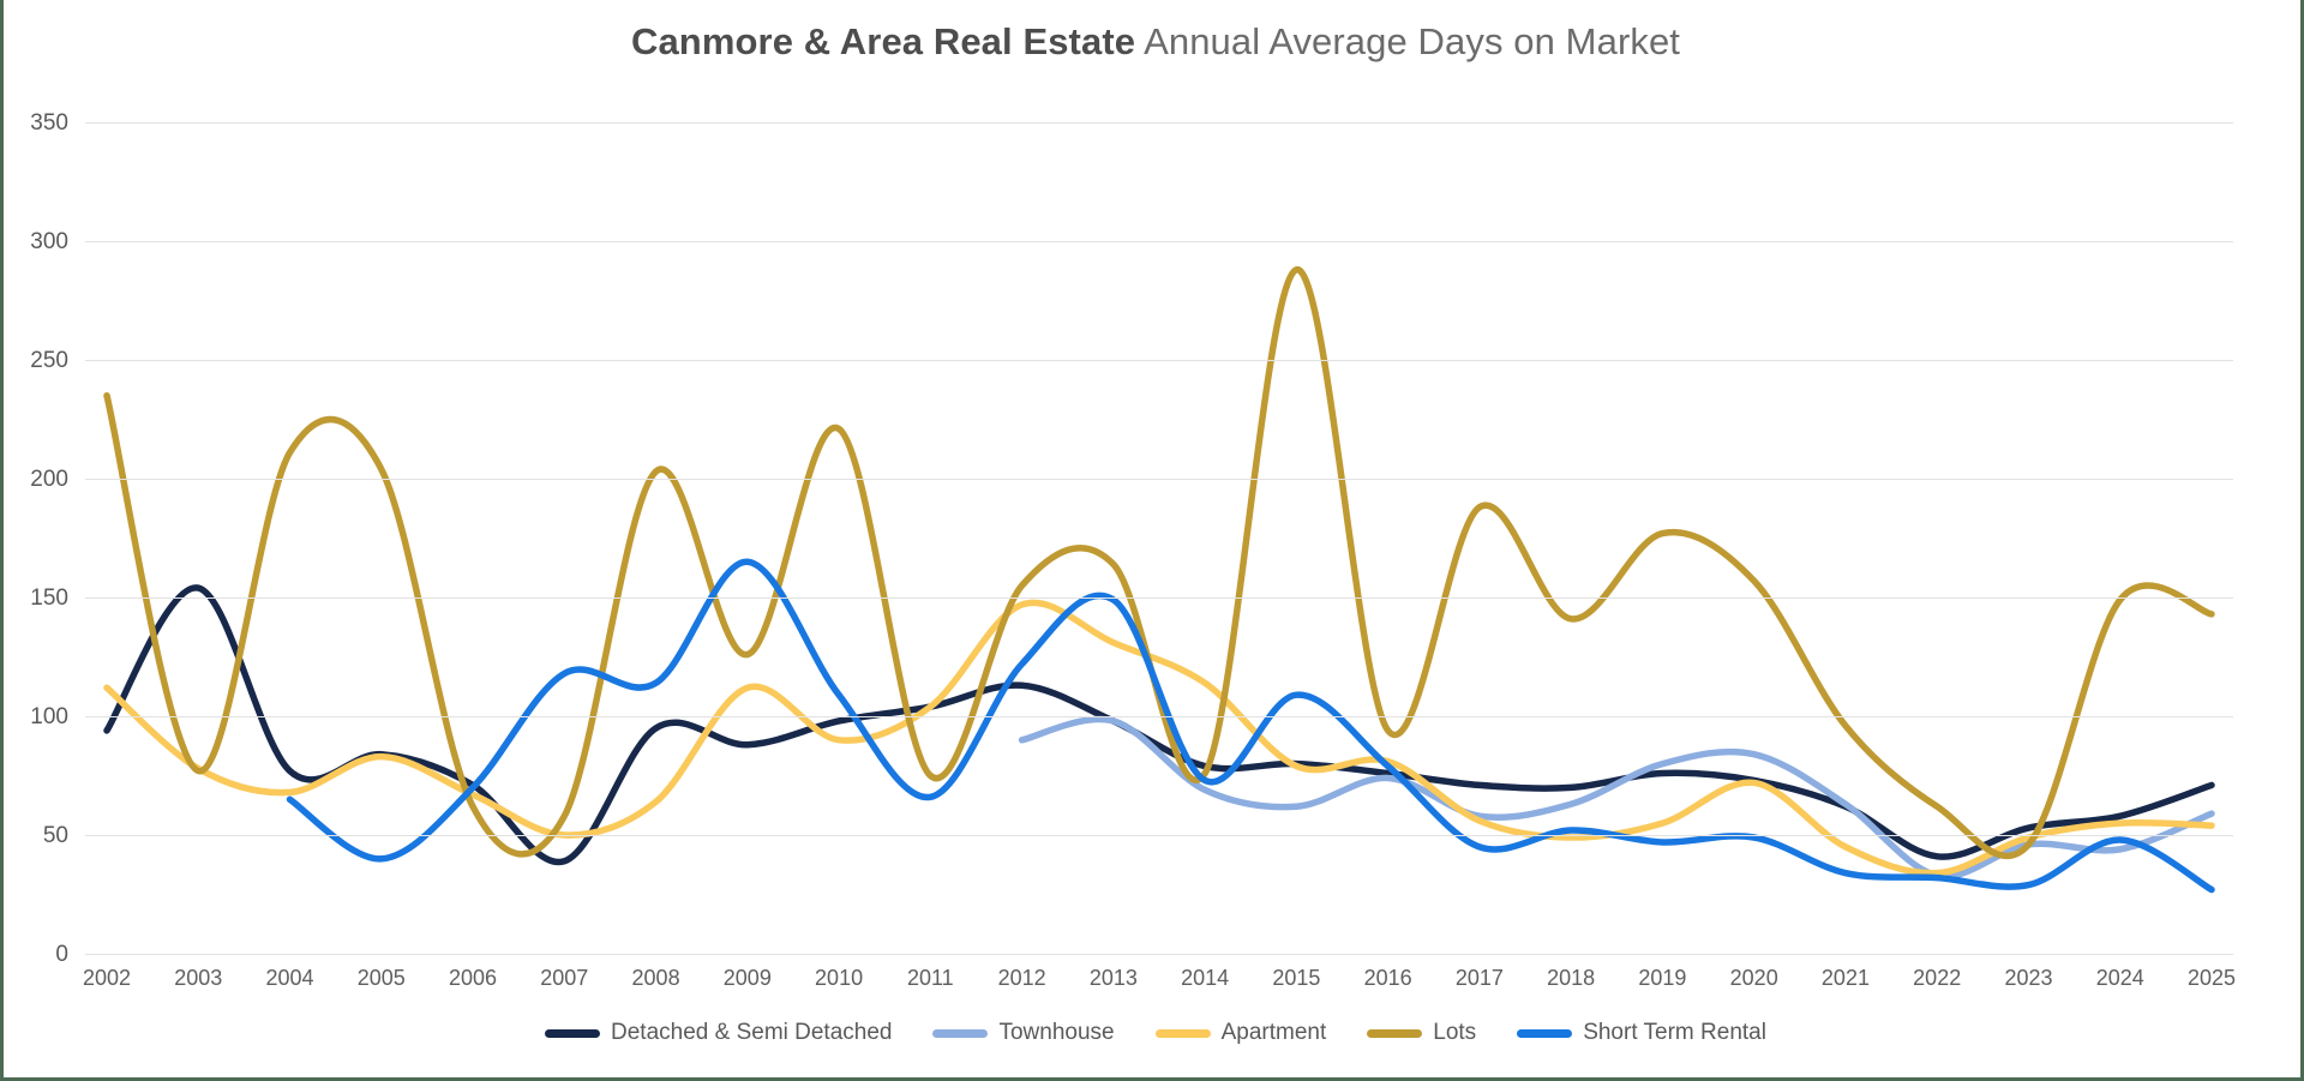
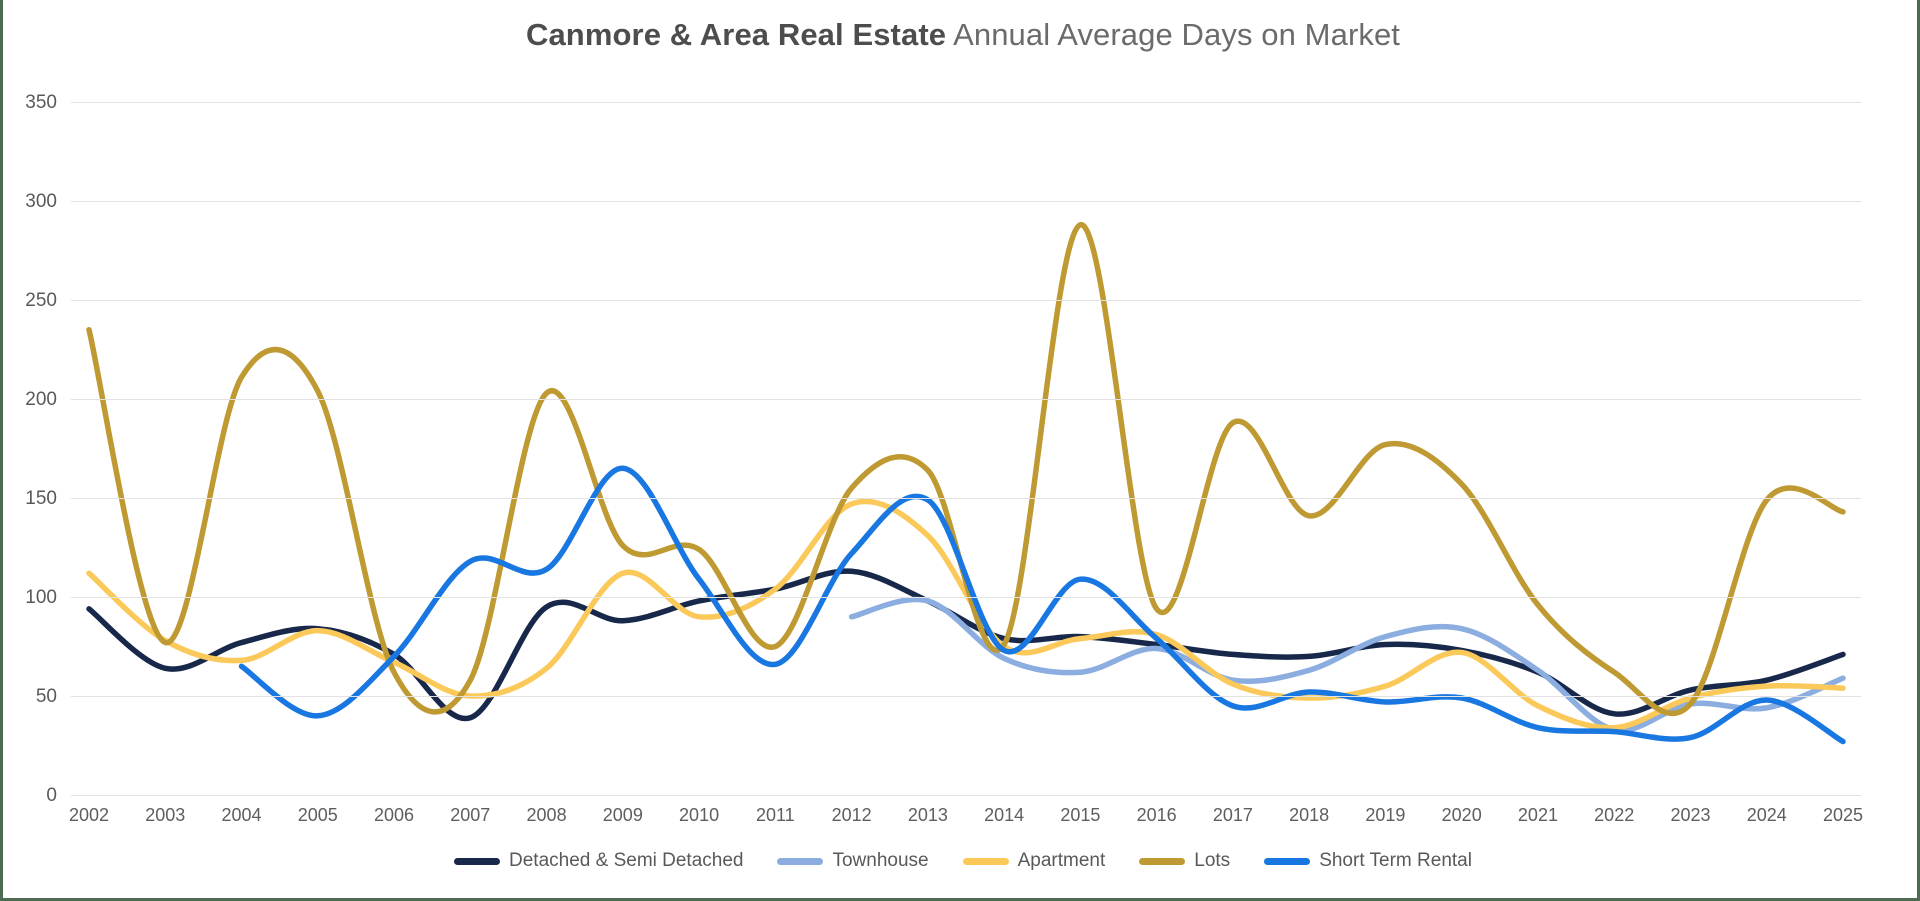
Detached & Semi Detached/2003: 154 -> 64
Lots/2010: 221 -> 124
Apartment/2014: 114 -> 75
